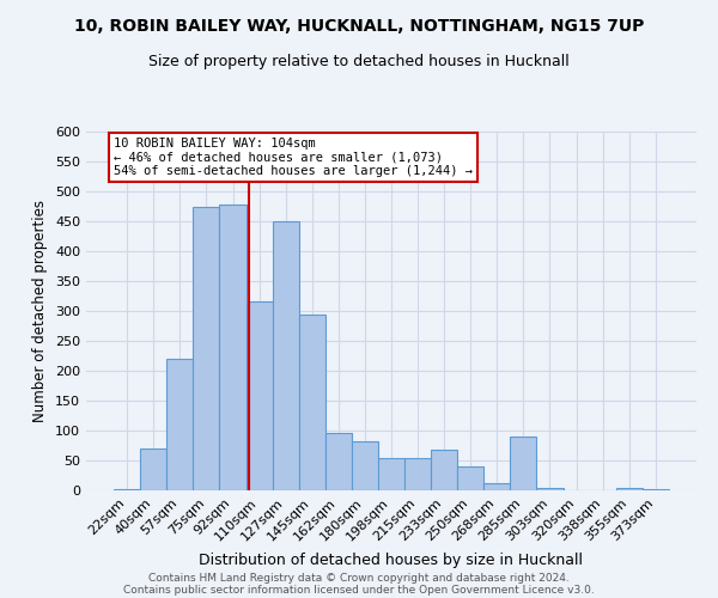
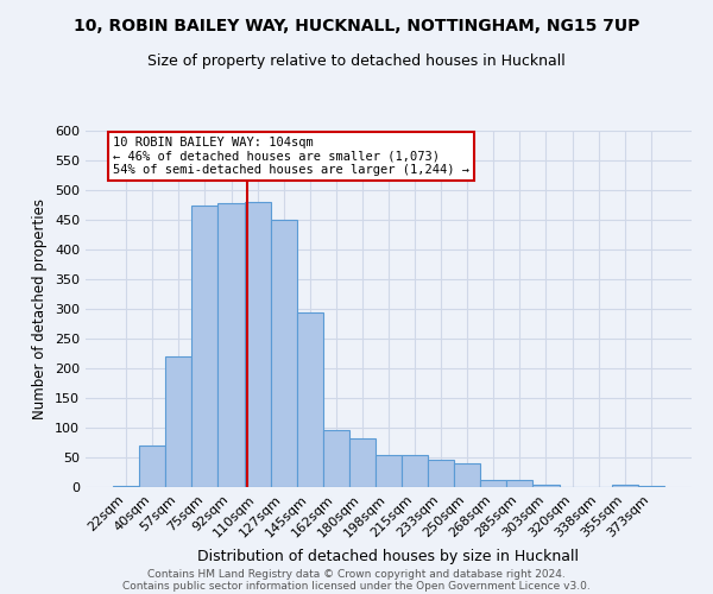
110sqm: 316 -> 480
233sqm: 68 -> 47
285sqm: 90 -> 13
